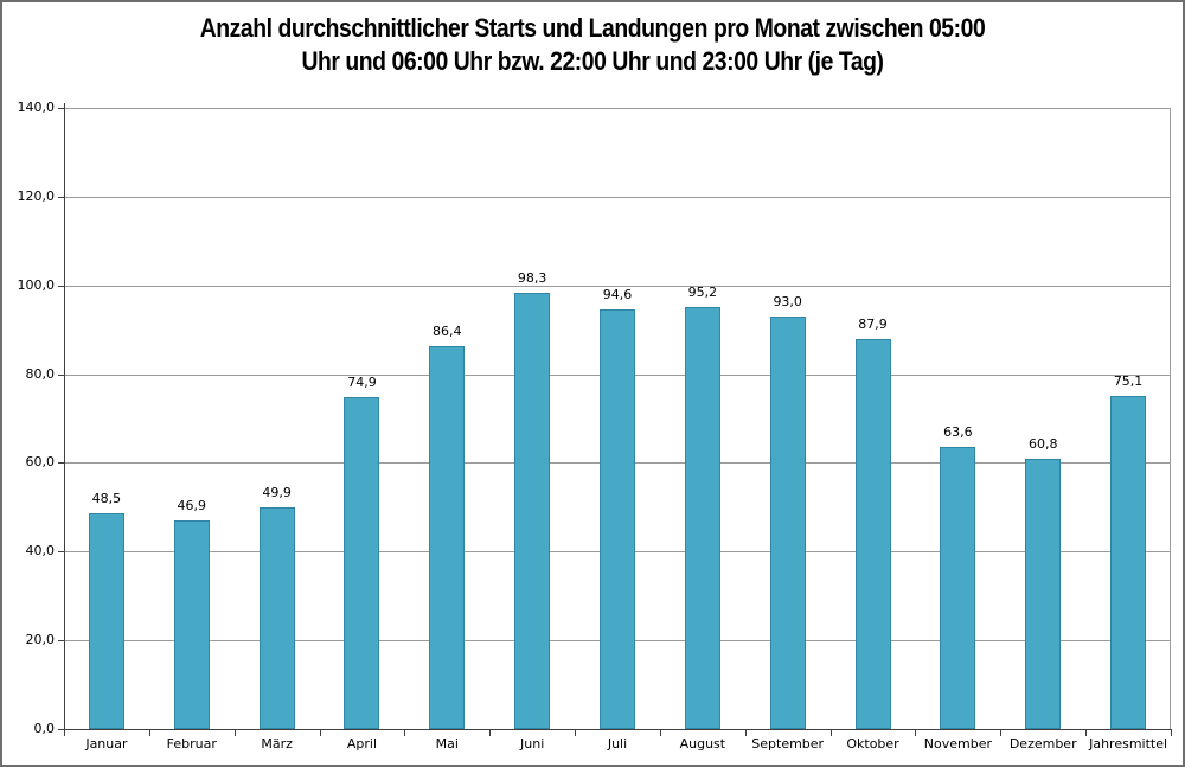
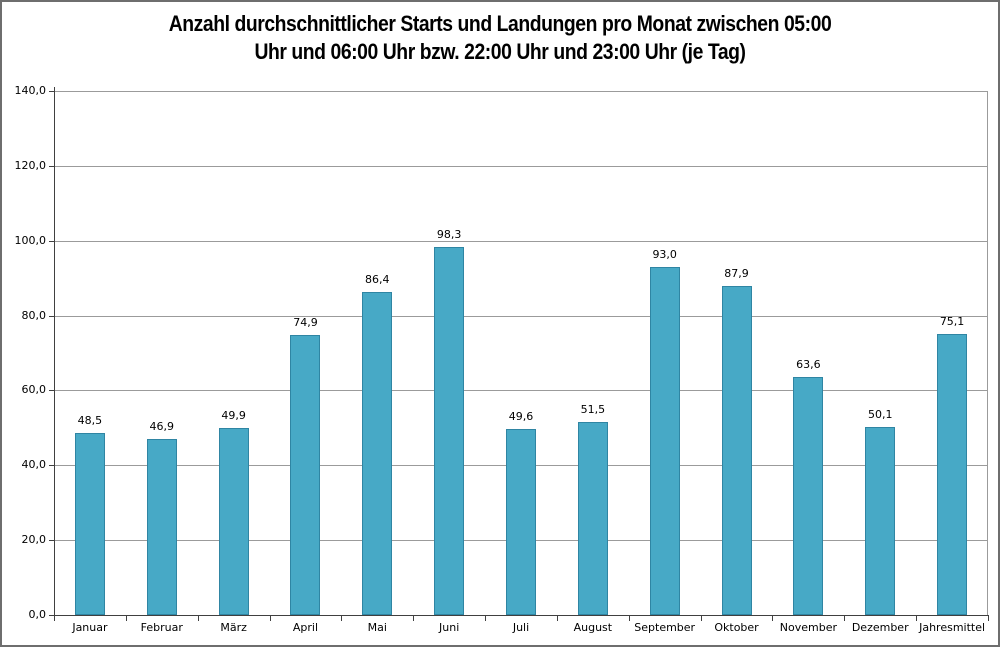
Juli: 94,6 -> 49,6
August: 95,2 -> 51,5
Dezember: 60,8 -> 50,1
